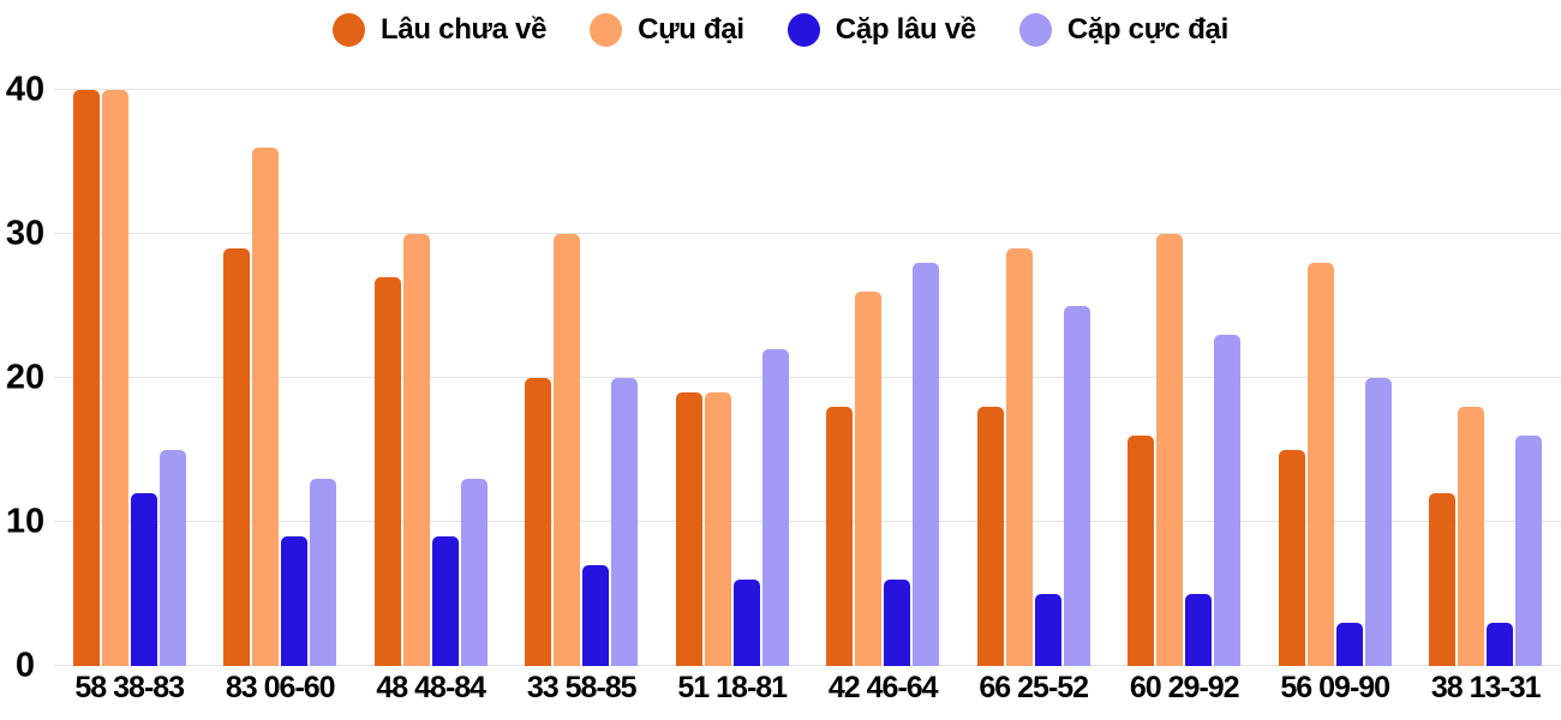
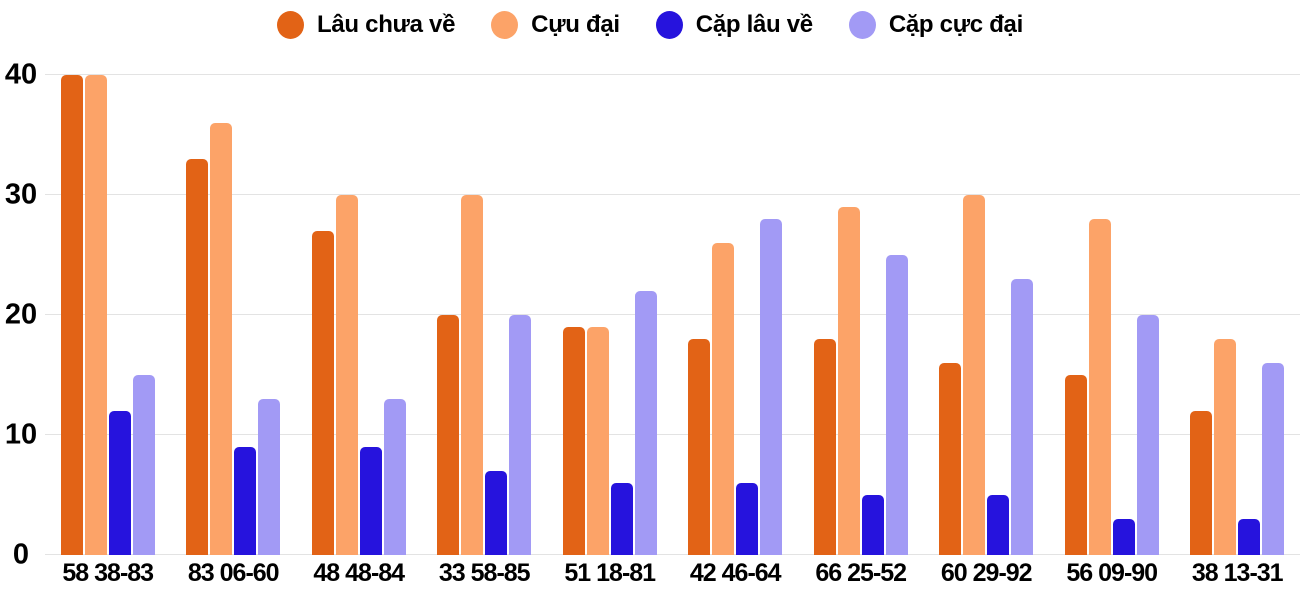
Lâu chưa về/83 06-60: 29 -> 33
